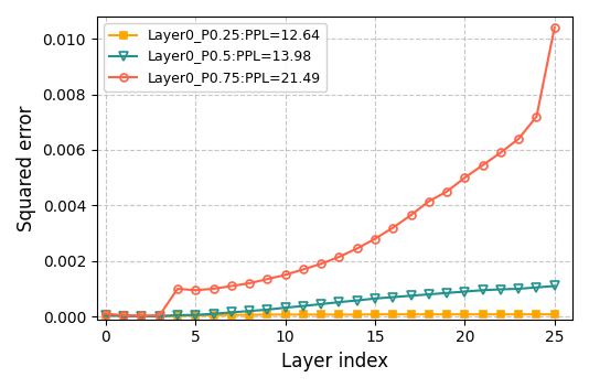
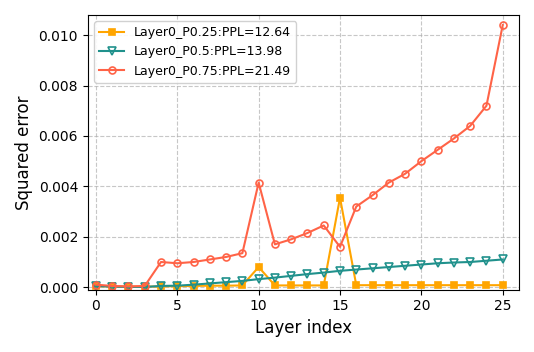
Layer0_P0.25:PPL=12.64/10: 0.00007 -> 0.00080
Layer0_P0.75:PPL=21.49/10: 0.00150 -> 0.00415
Layer0_P0.25:PPL=12.64/15: 0.00008 -> 0.00355
Layer0_P0.75:PPL=21.49/15: 0.00280 -> 0.00160
